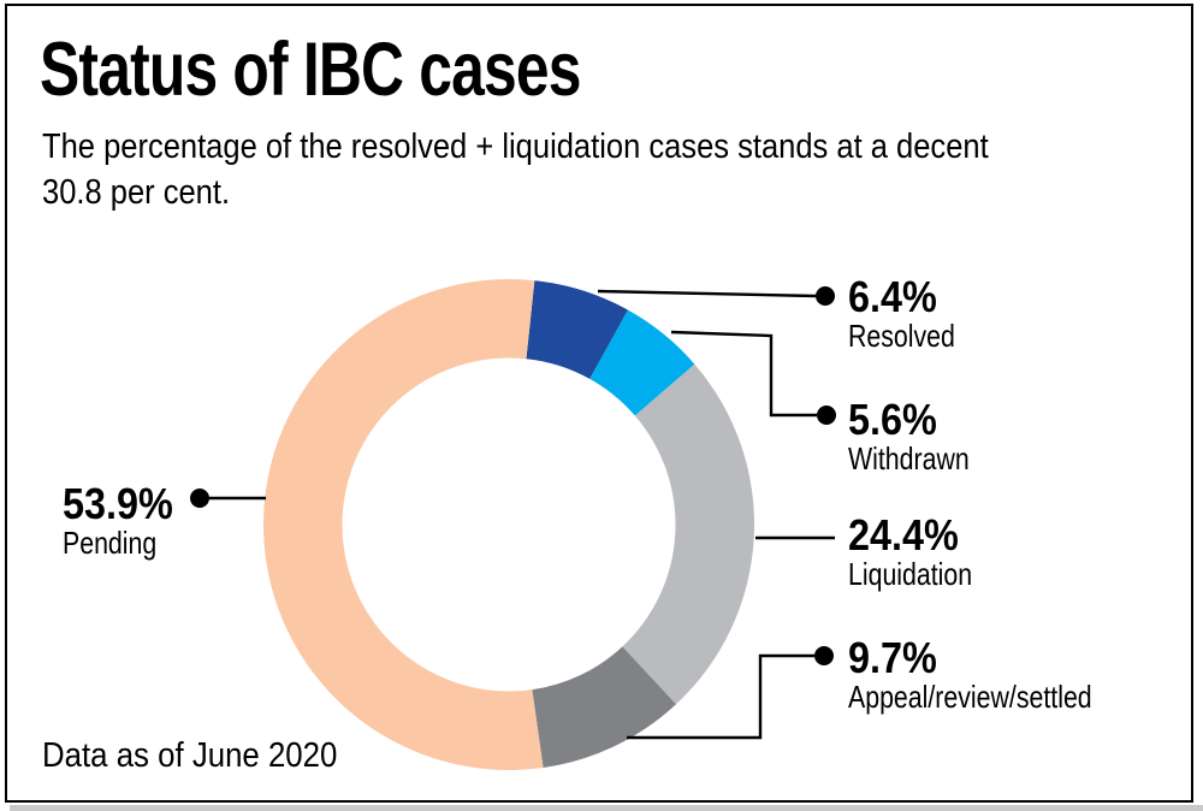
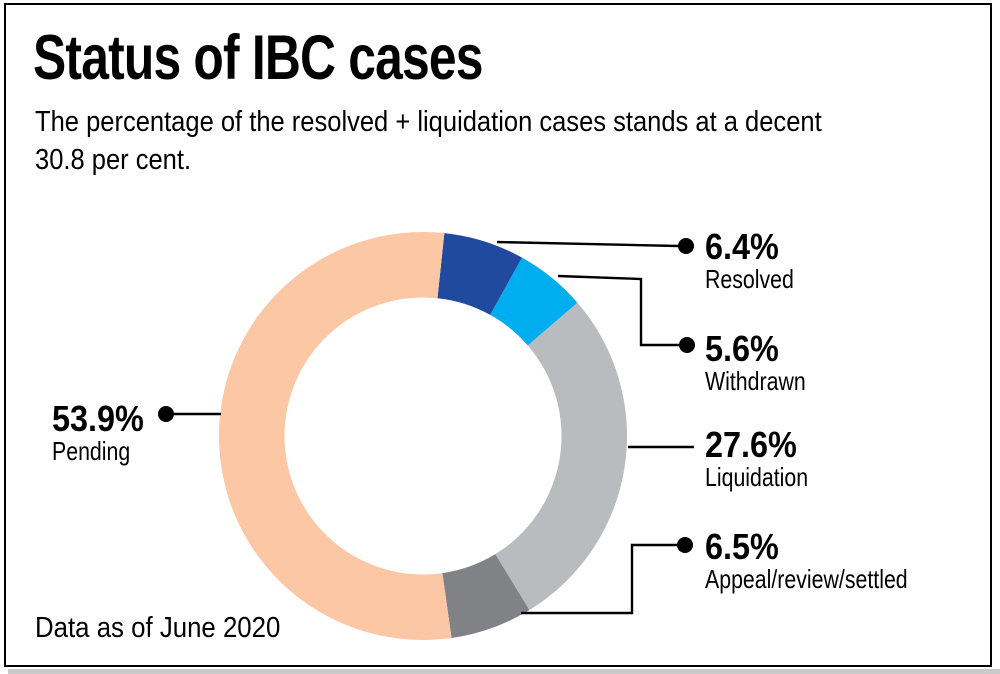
Liquidation: 24.4% -> 27.6%
Appeal/review/settled: 9.7% -> 6.5%
